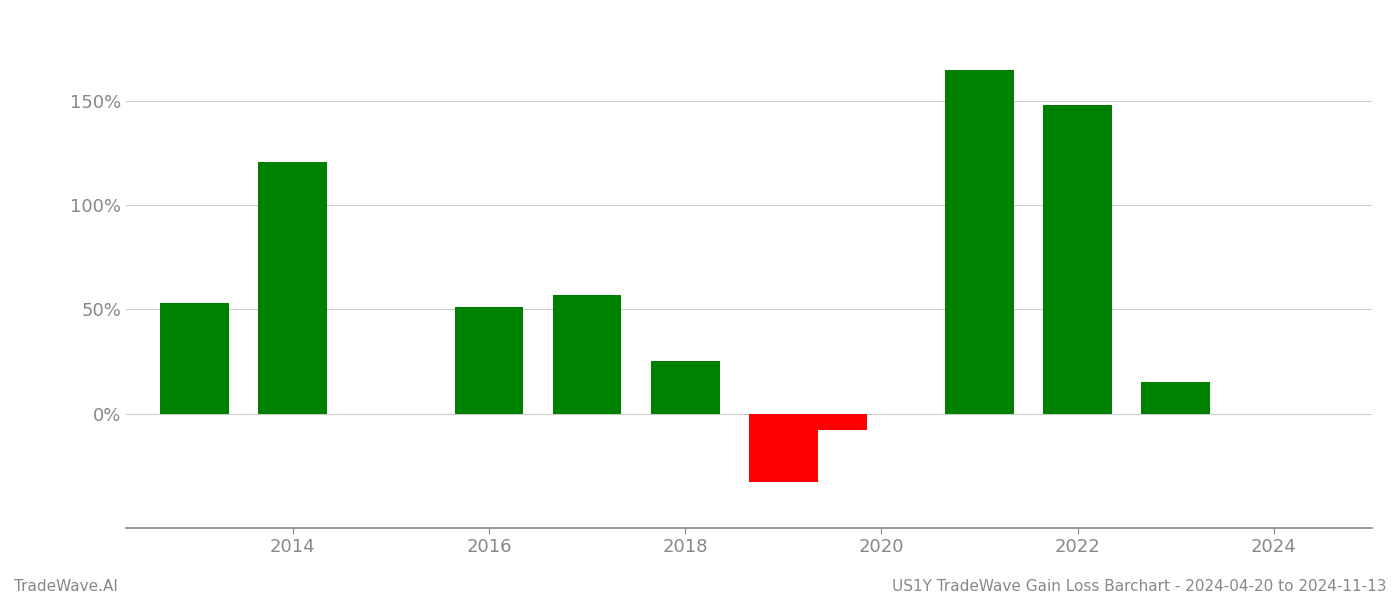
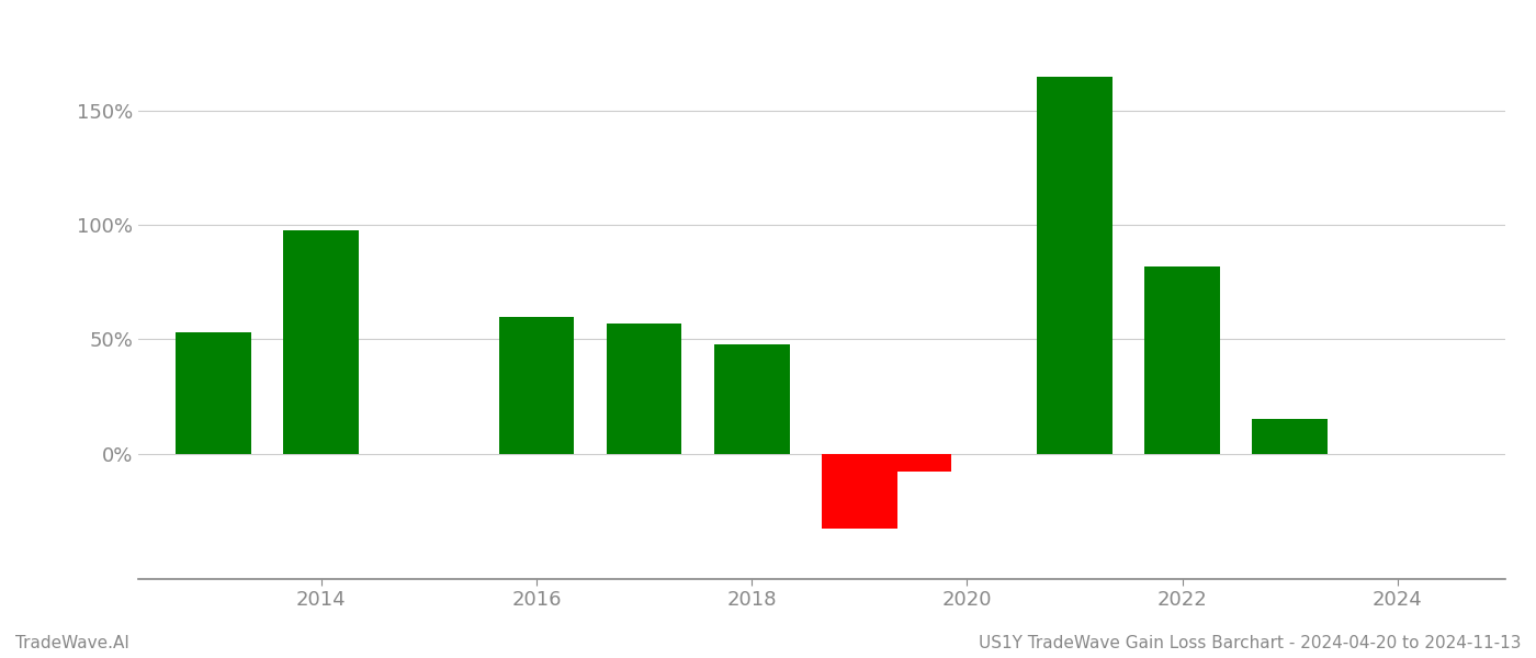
2014: 121% -> 98%
2016: 51% -> 60%
2018: 25% -> 48%
2022: 148% -> 82%
